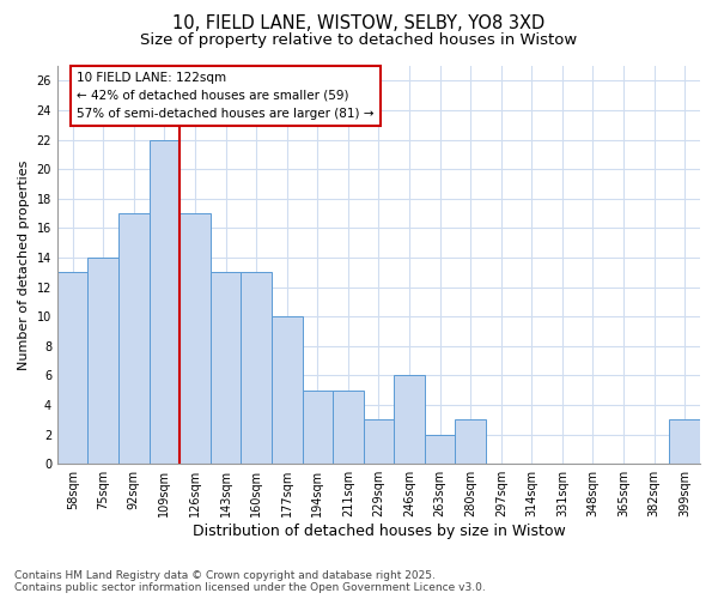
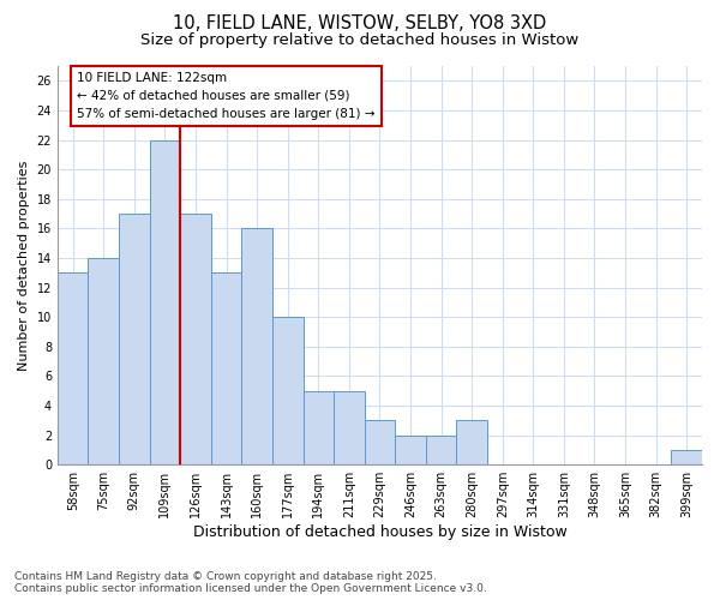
160sqm: 13 -> 16
246sqm: 6 -> 2
399sqm: 3 -> 1
